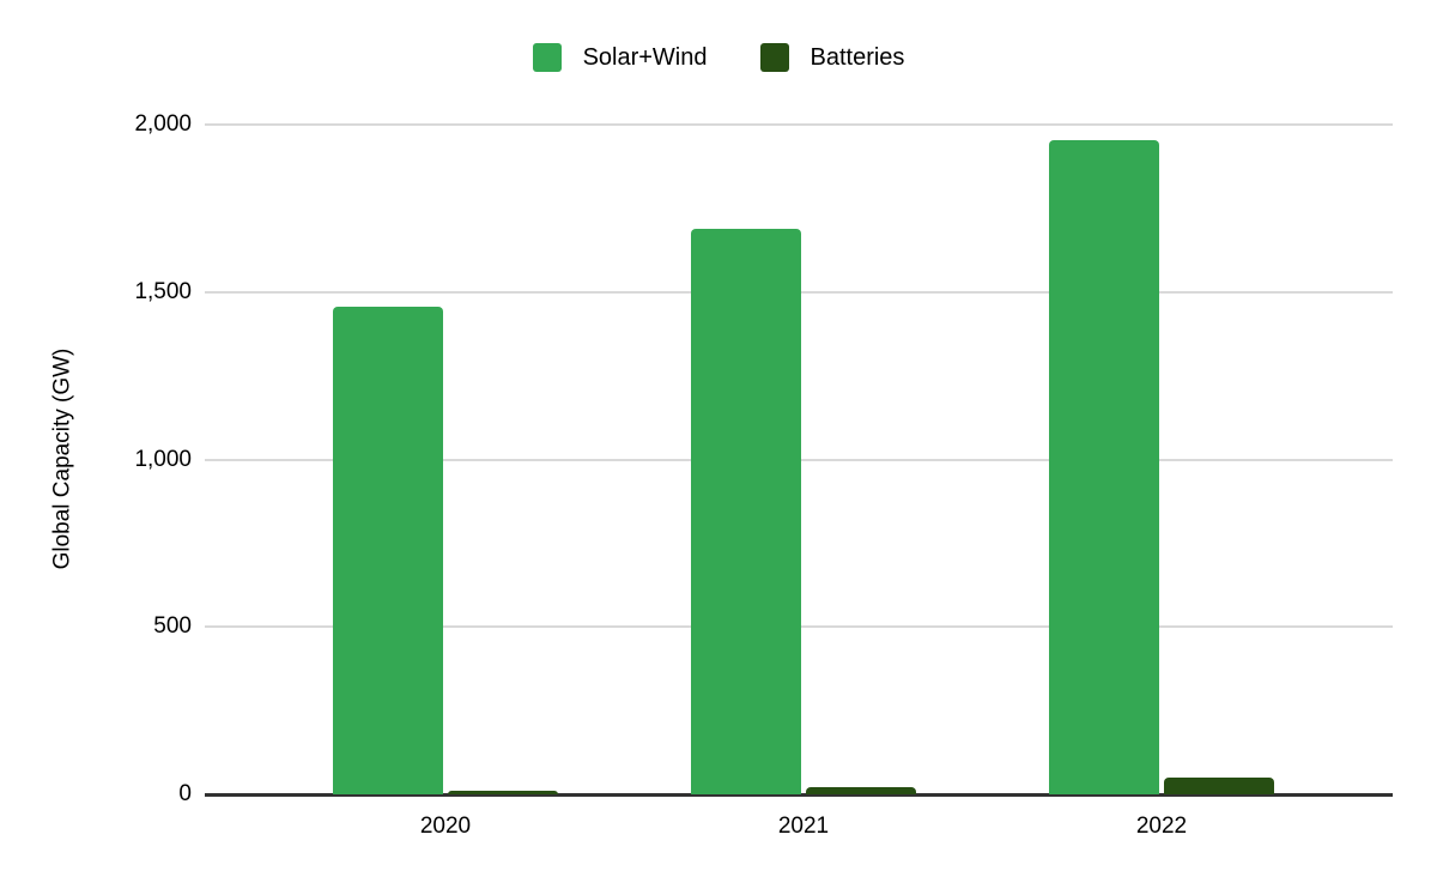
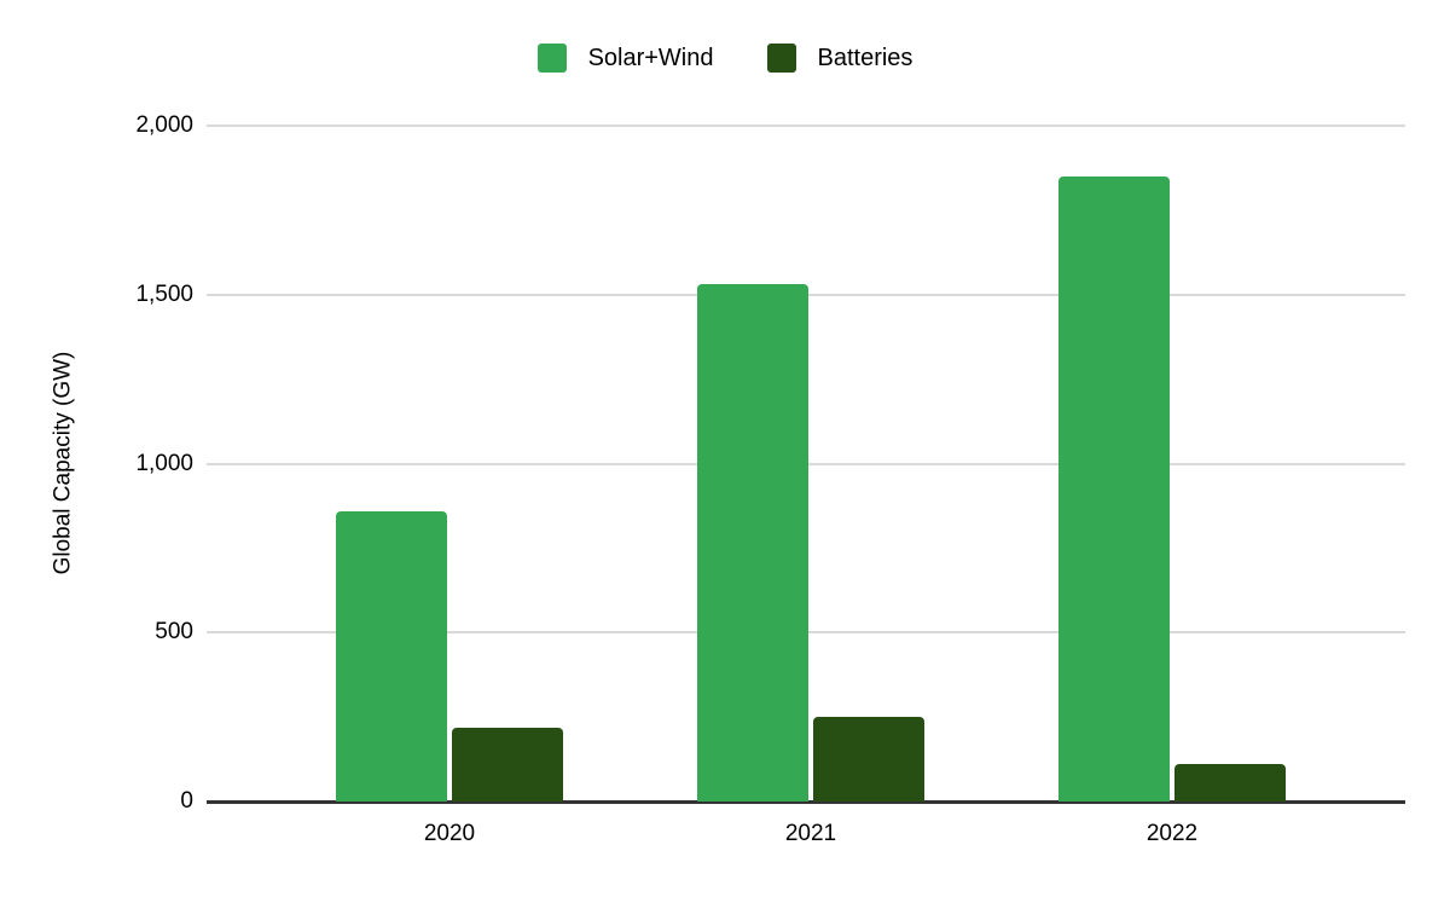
Solar+Wind/2020: 1460 -> 860
Batteries/2020: 10 -> 220
Solar+Wind/2021: 1690 -> 1530
Batteries/2021: 20 -> 250
Solar+Wind/2022: 1960 -> 1850
Batteries/2022: 50 -> 110
